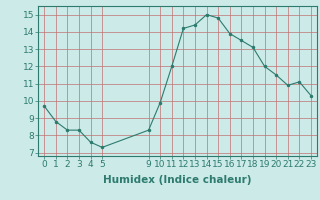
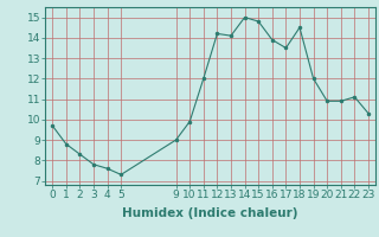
3: 8.3 -> 7.8
9: 8.3 -> 9.0
13: 14.4 -> 14.1
18: 13.1 -> 14.5
20: 11.5 -> 10.9
